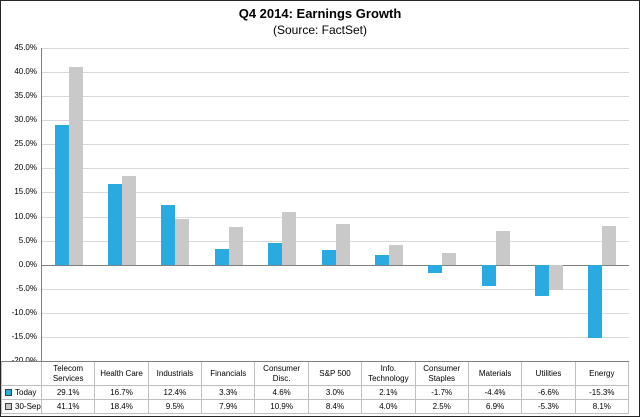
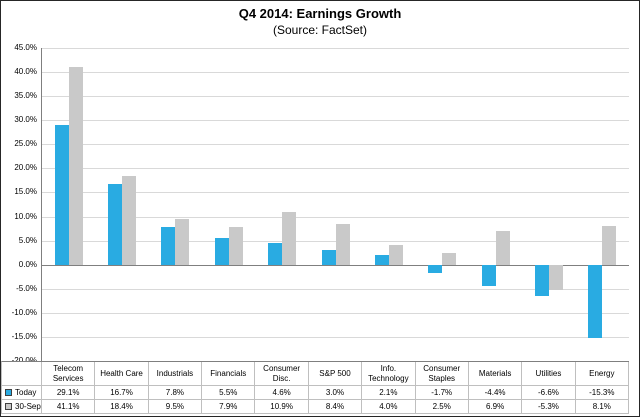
Today/Industrials: 12.4% -> 7.8%
Today/Financials: 3.3% -> 5.5%
